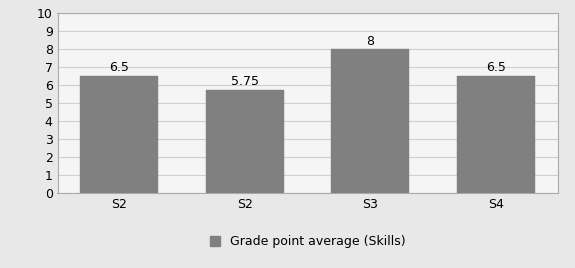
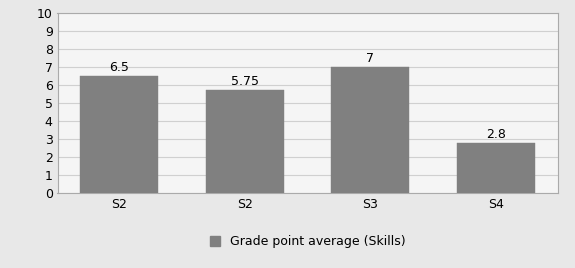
S3: 8 -> 7
S4: 6.5 -> 2.8
